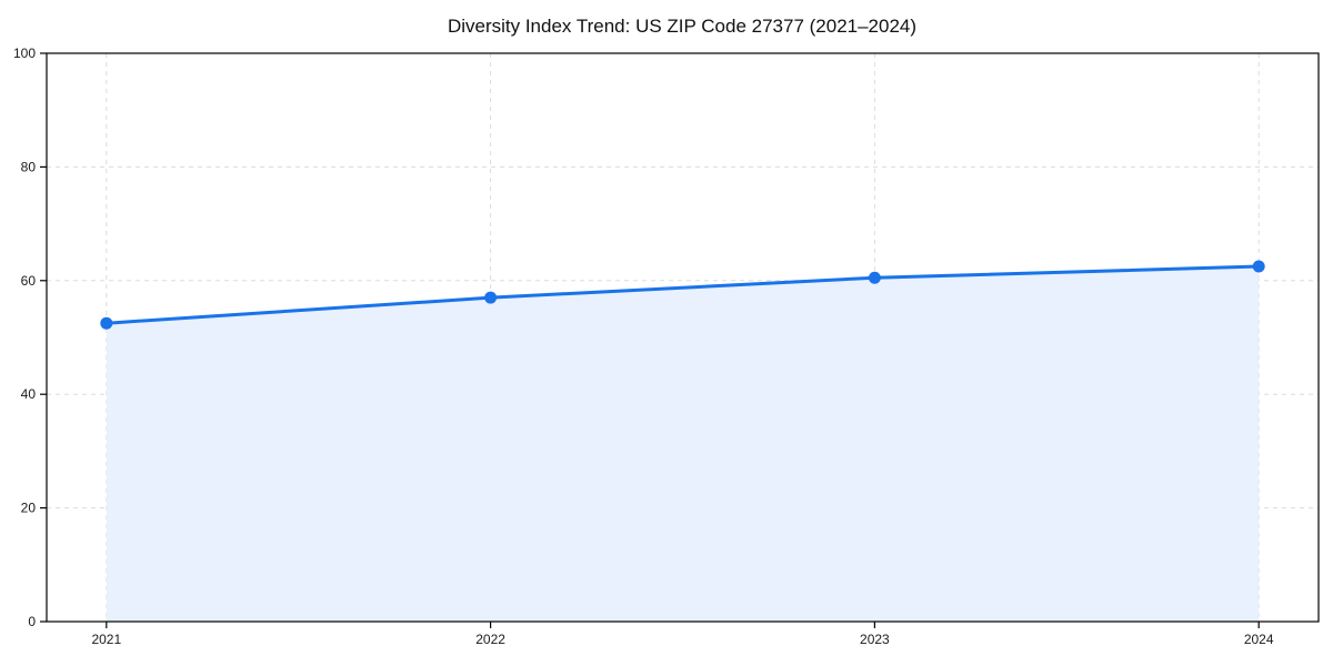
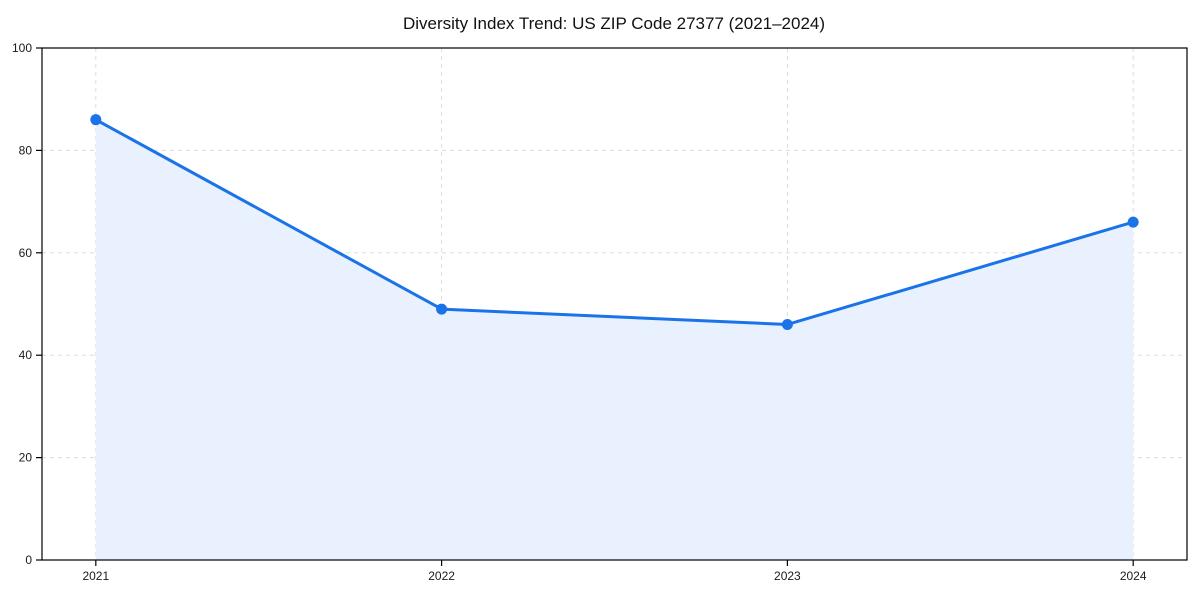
2021: 52 -> 86
2022: 57 -> 49
2023: 60 -> 46
2024: 62 -> 66
